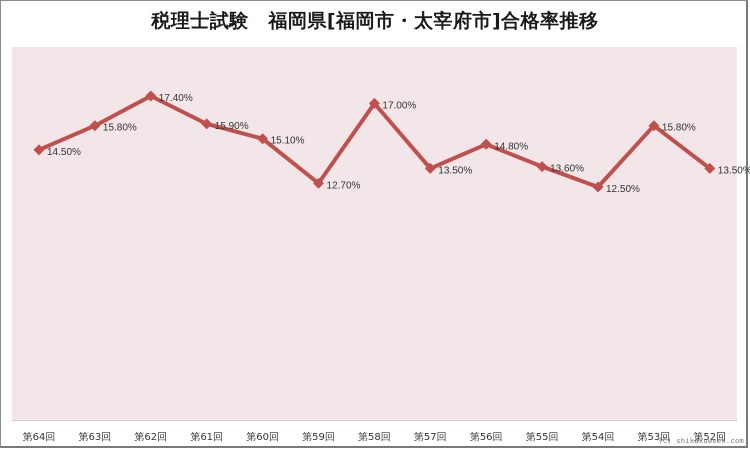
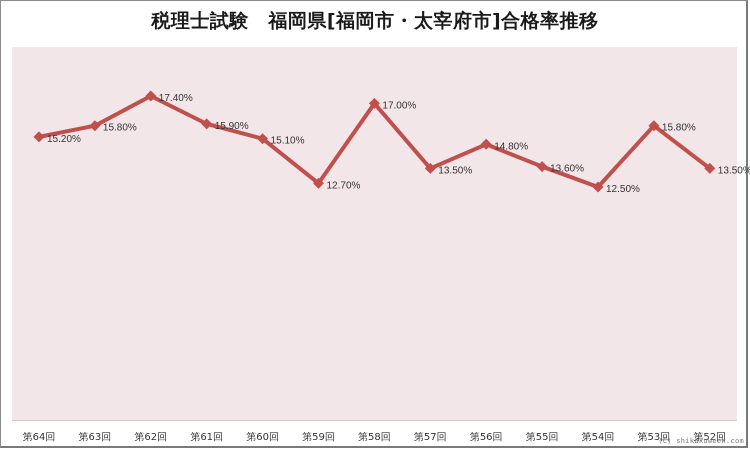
第64回: 14.50% -> 15.20%
